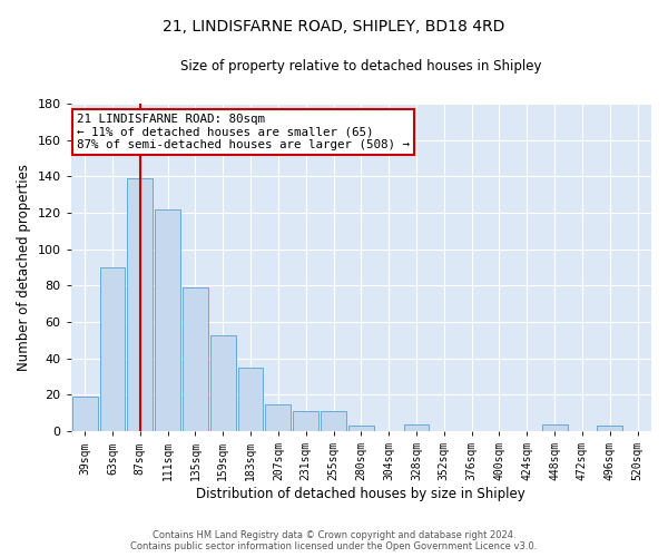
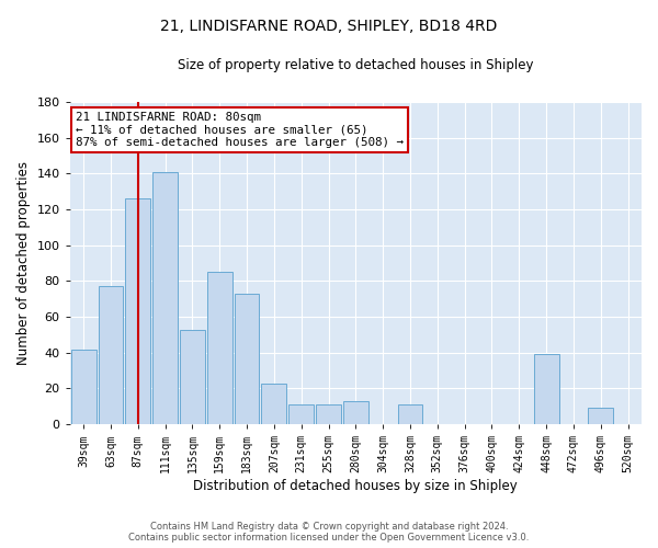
39sqm: 19 -> 42
63sqm: 90 -> 77
87sqm: 139 -> 126
111sqm: 122 -> 141
135sqm: 79 -> 53
159sqm: 53 -> 85
183sqm: 35 -> 73
207sqm: 15 -> 23
280sqm: 3 -> 13
328sqm: 4 -> 11
448sqm: 4 -> 39
496sqm: 3 -> 9
